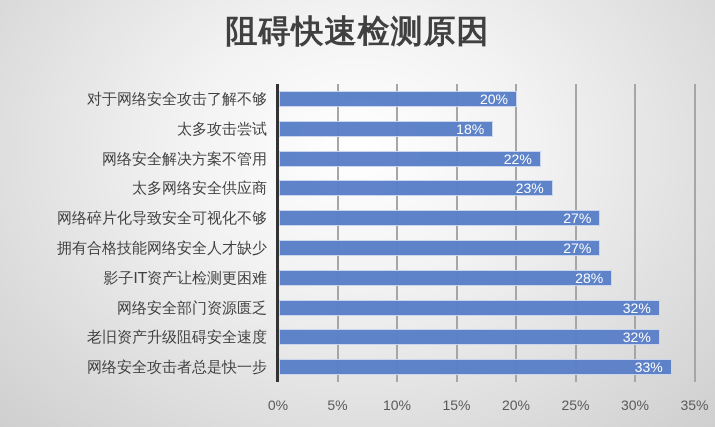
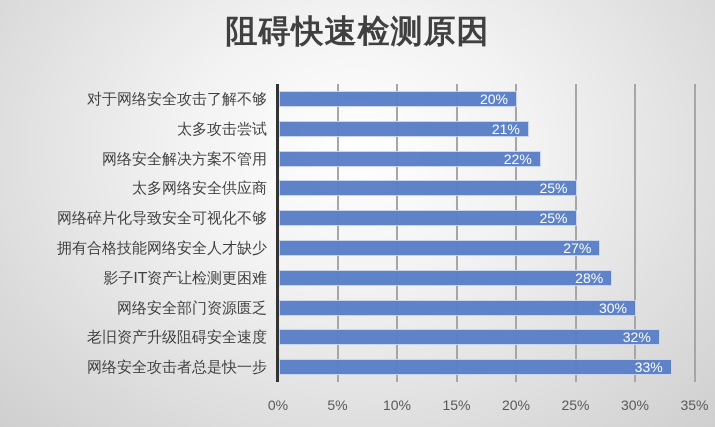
太多攻击尝试: 18% -> 21%
太多网络安全供应商: 23% -> 25%
网络碎片化导致安全可视化不够: 27% -> 25%
网络安全部门资源匮乏: 32% -> 30%
